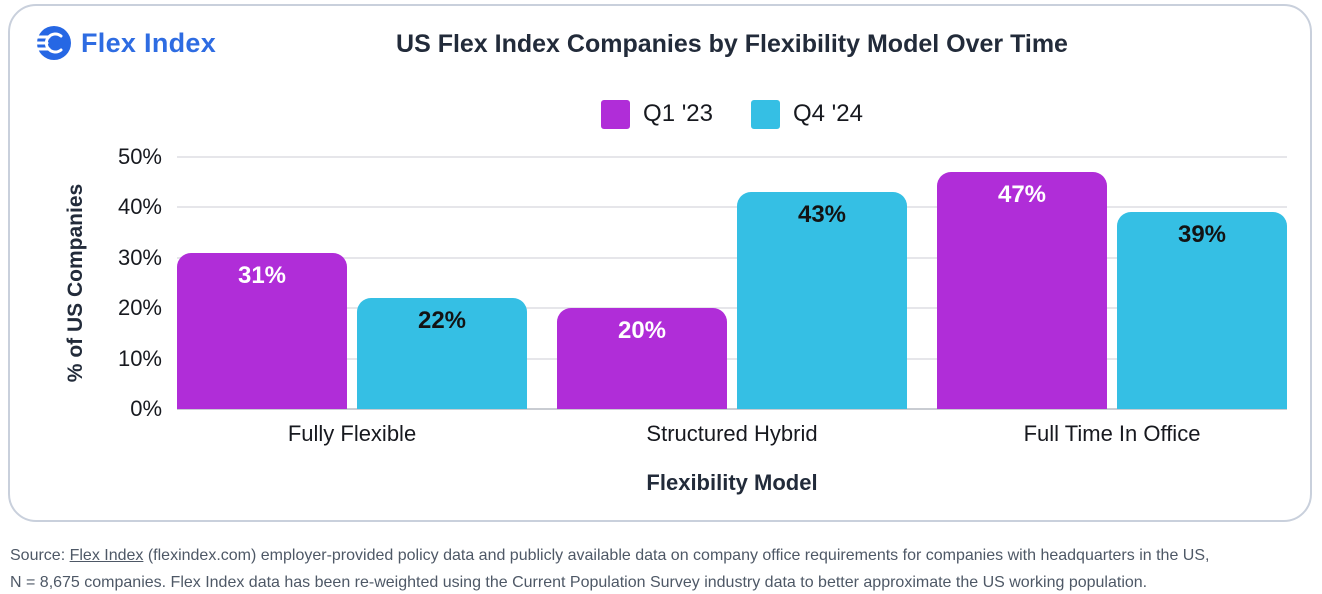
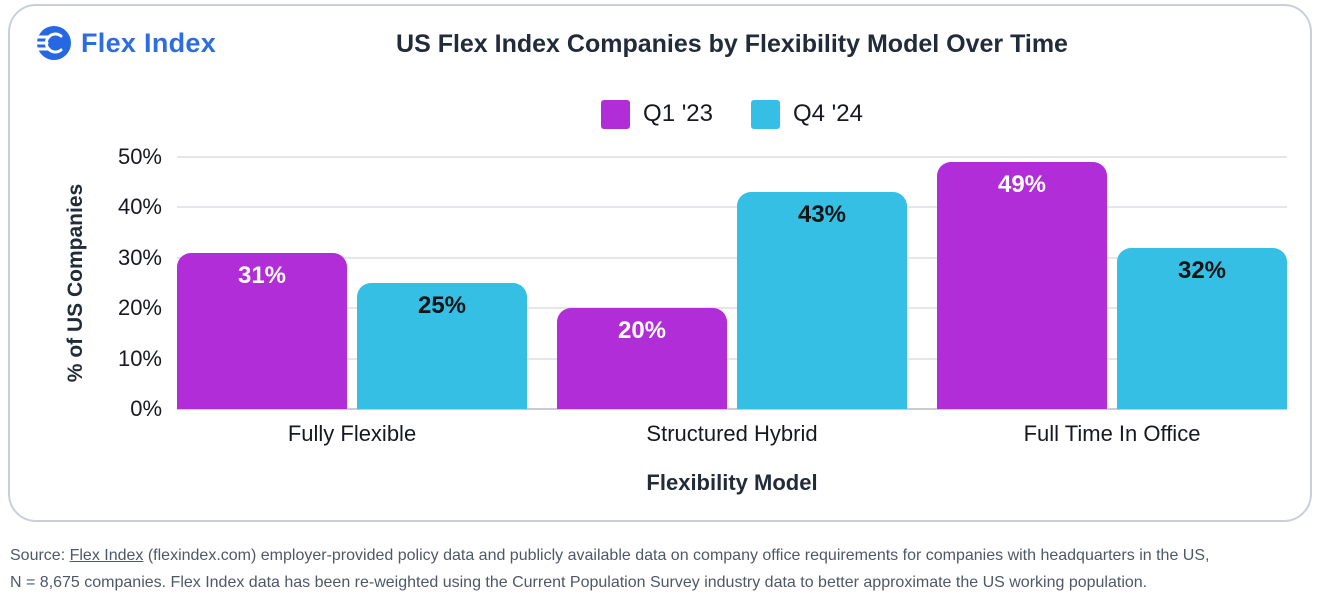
Q4 '24/Fully Flexible: 22% -> 25%
Q1 '23/Full Time In Office: 47% -> 49%
Q4 '24/Full Time In Office: 39% -> 32%
